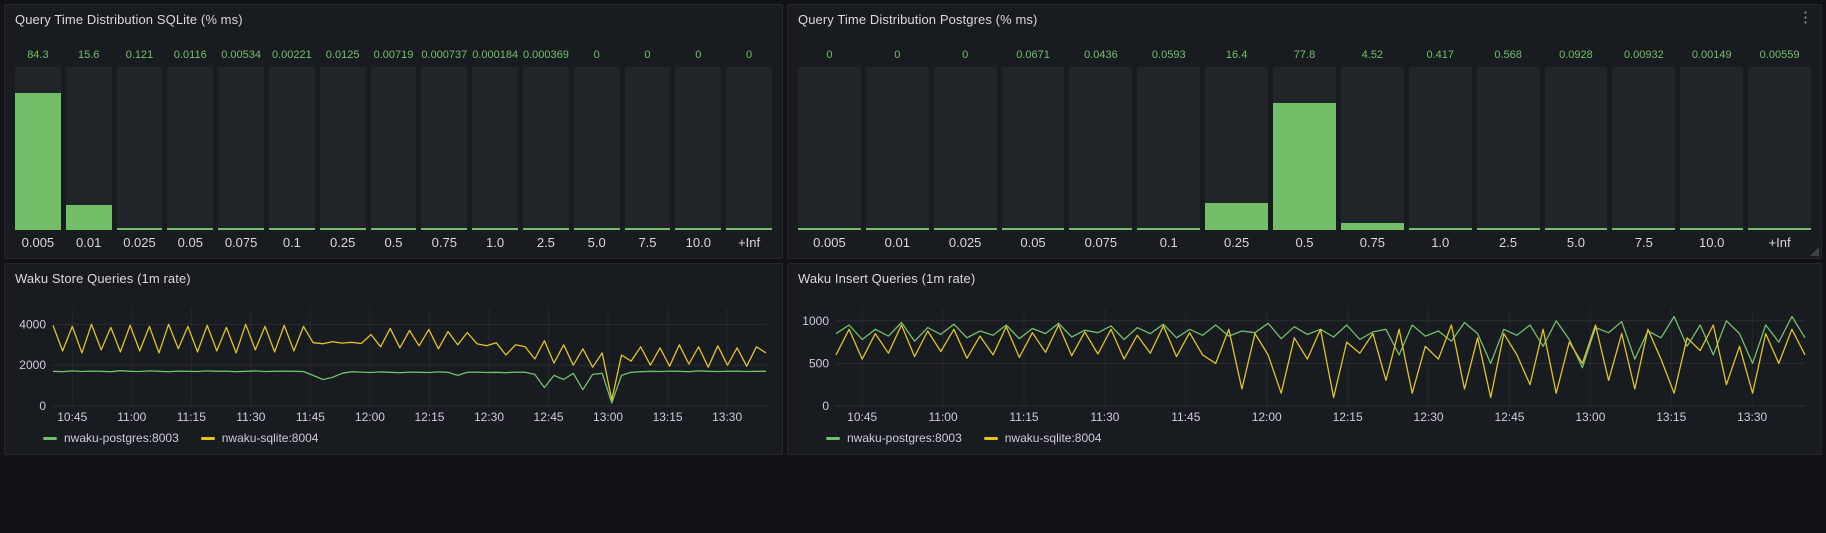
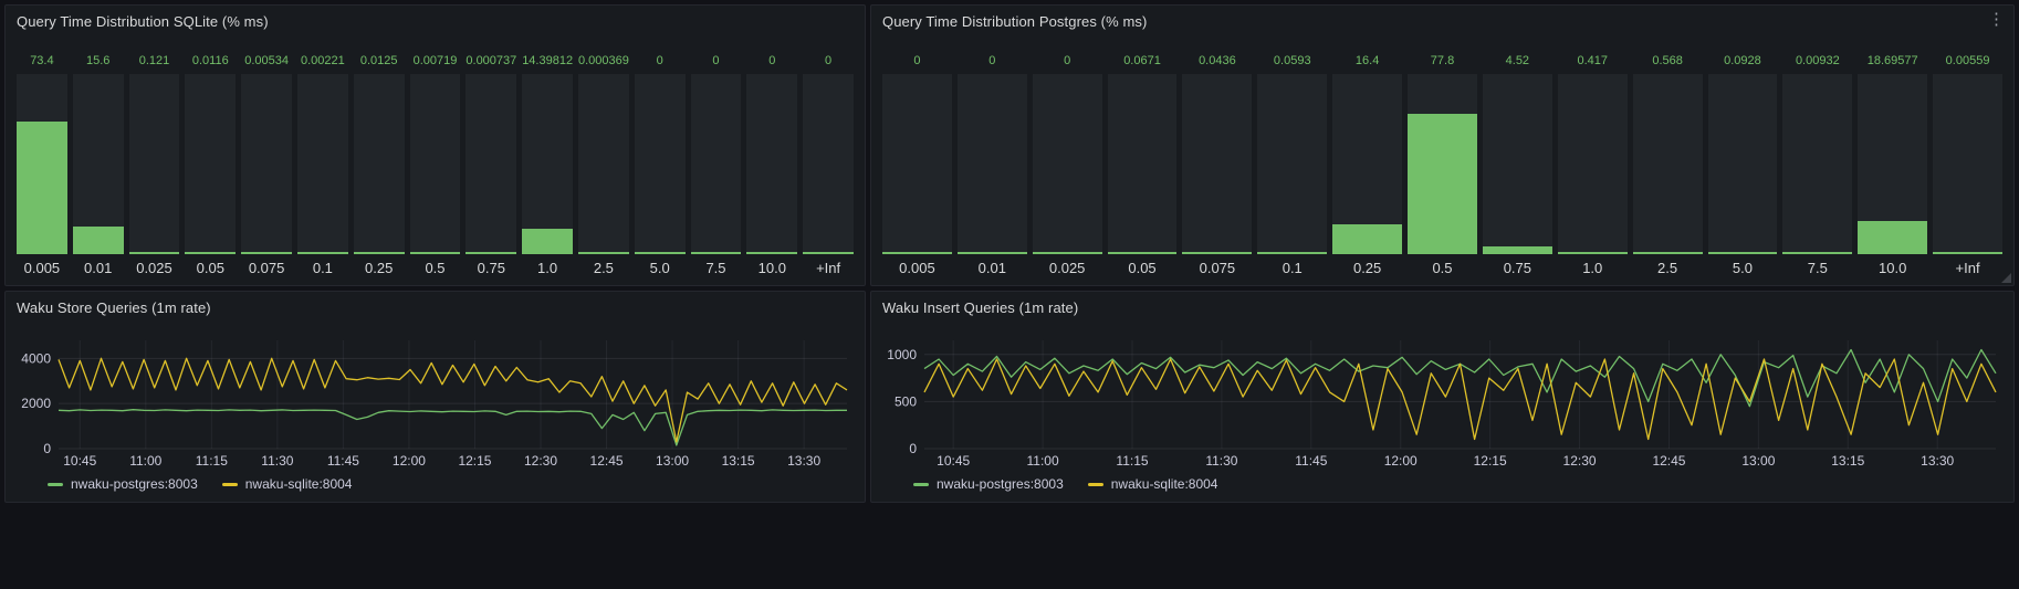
Query Time Distribution SQLite (% ms)/0.005: 84.3 -> 73.4
Query Time Distribution SQLite (% ms)/1.0: 0.000184 -> 14.398124
Query Time Distribution Postgres (% ms)/10.0: 0.00149 -> 18.69577
